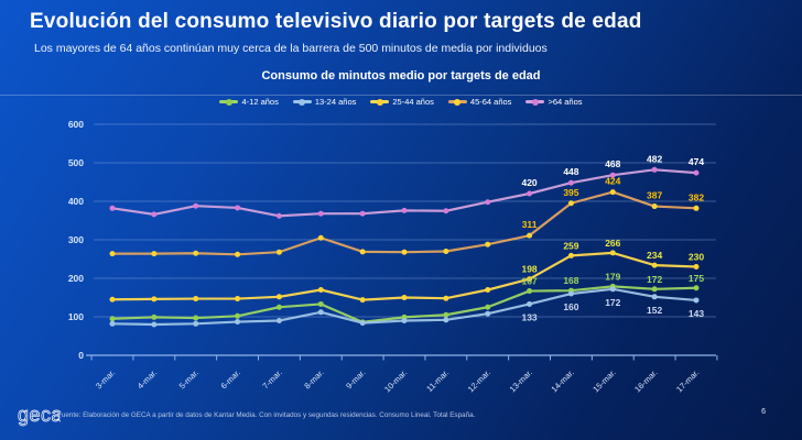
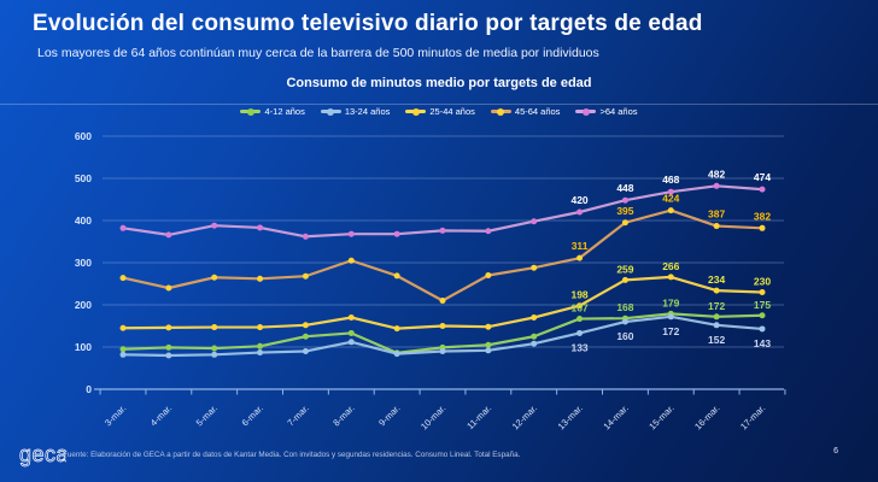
45-64 años/4-mar.: 260 -> 240
45-64 años/10-mar.: 270 -> 210
